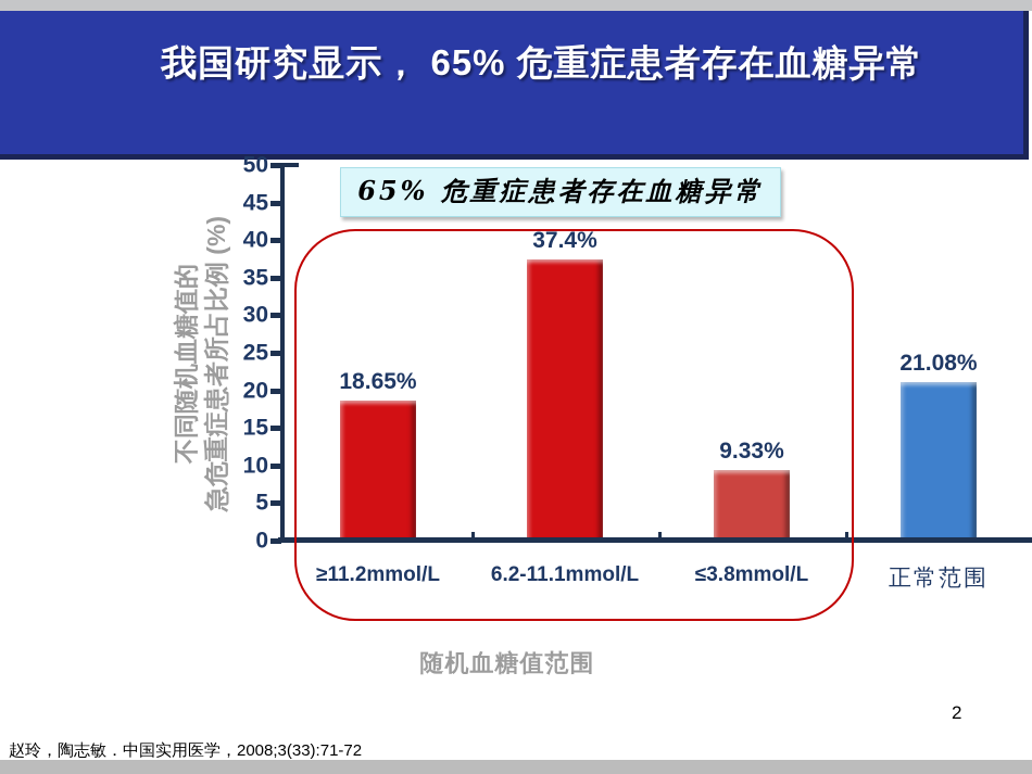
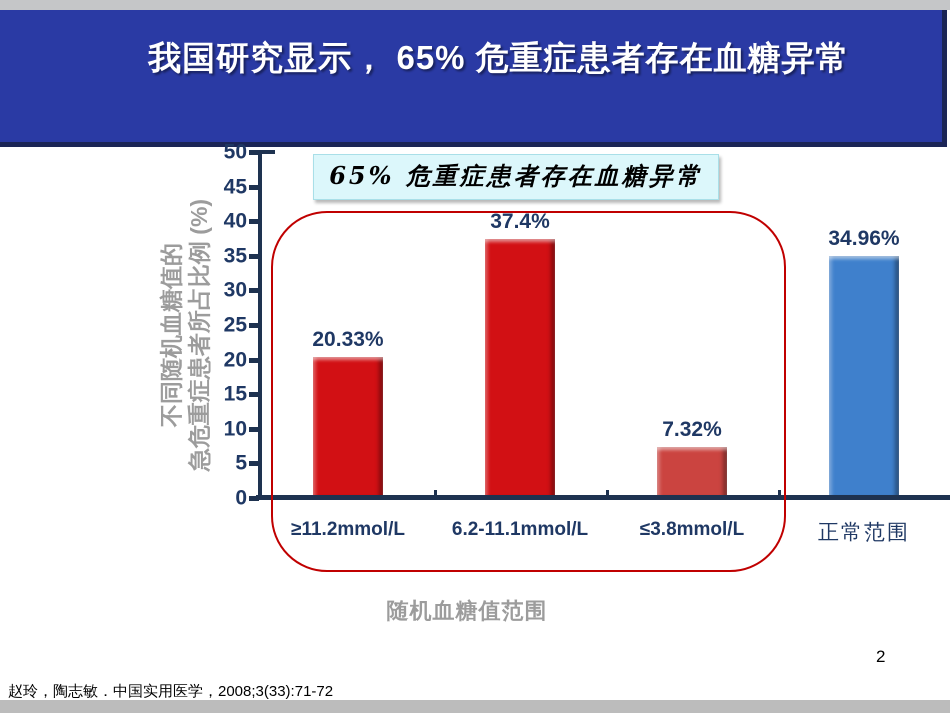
≥11.2mmol/L: 18.65% -> 20.33%
≤3.8mmol/L: 9.33% -> 7.32%
正常范围: 21.08% -> 34.96%
